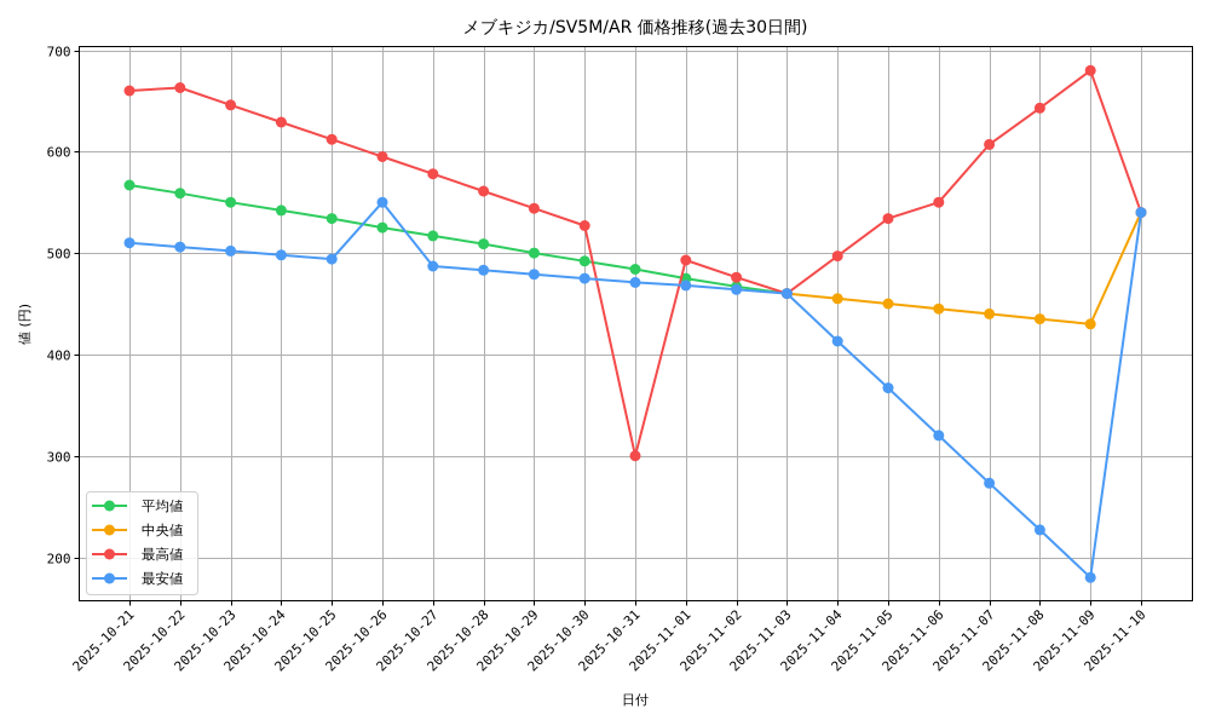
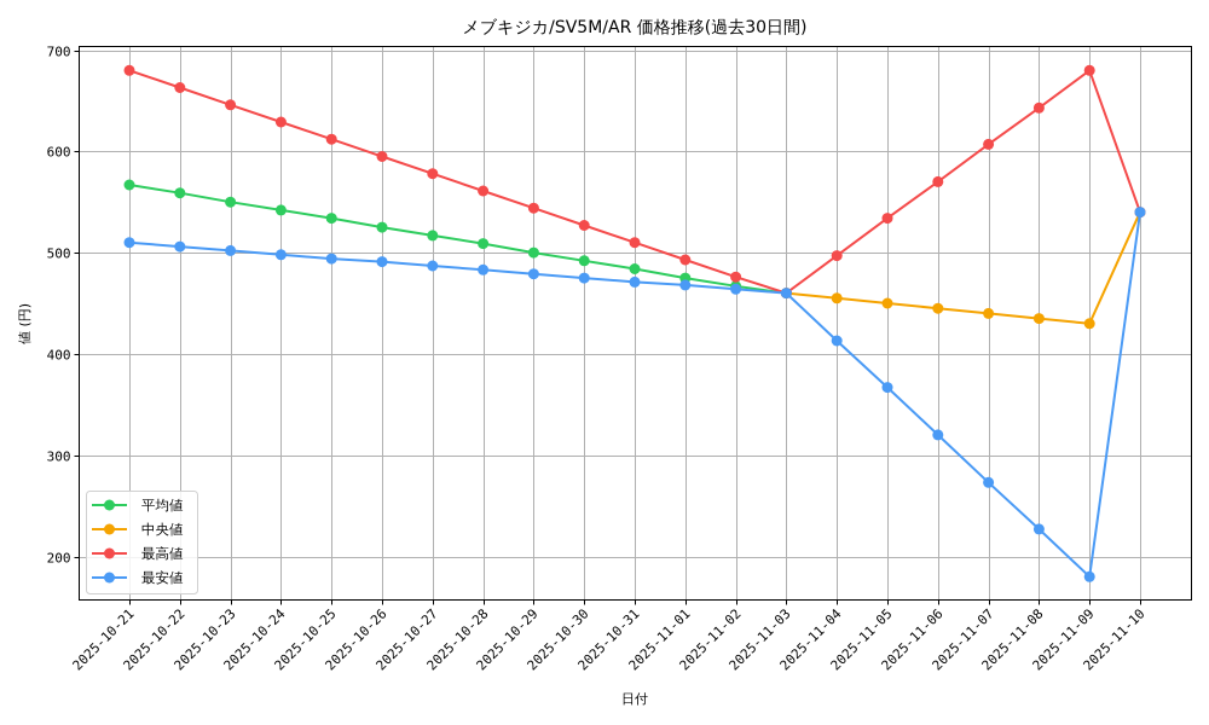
最高値/2025-10-21: 660 -> 680
最安値/2025-10-26: 550 -> 490
最高値/2025-10-31: 300 -> 510
最高値/2025-11-06: 550 -> 570
